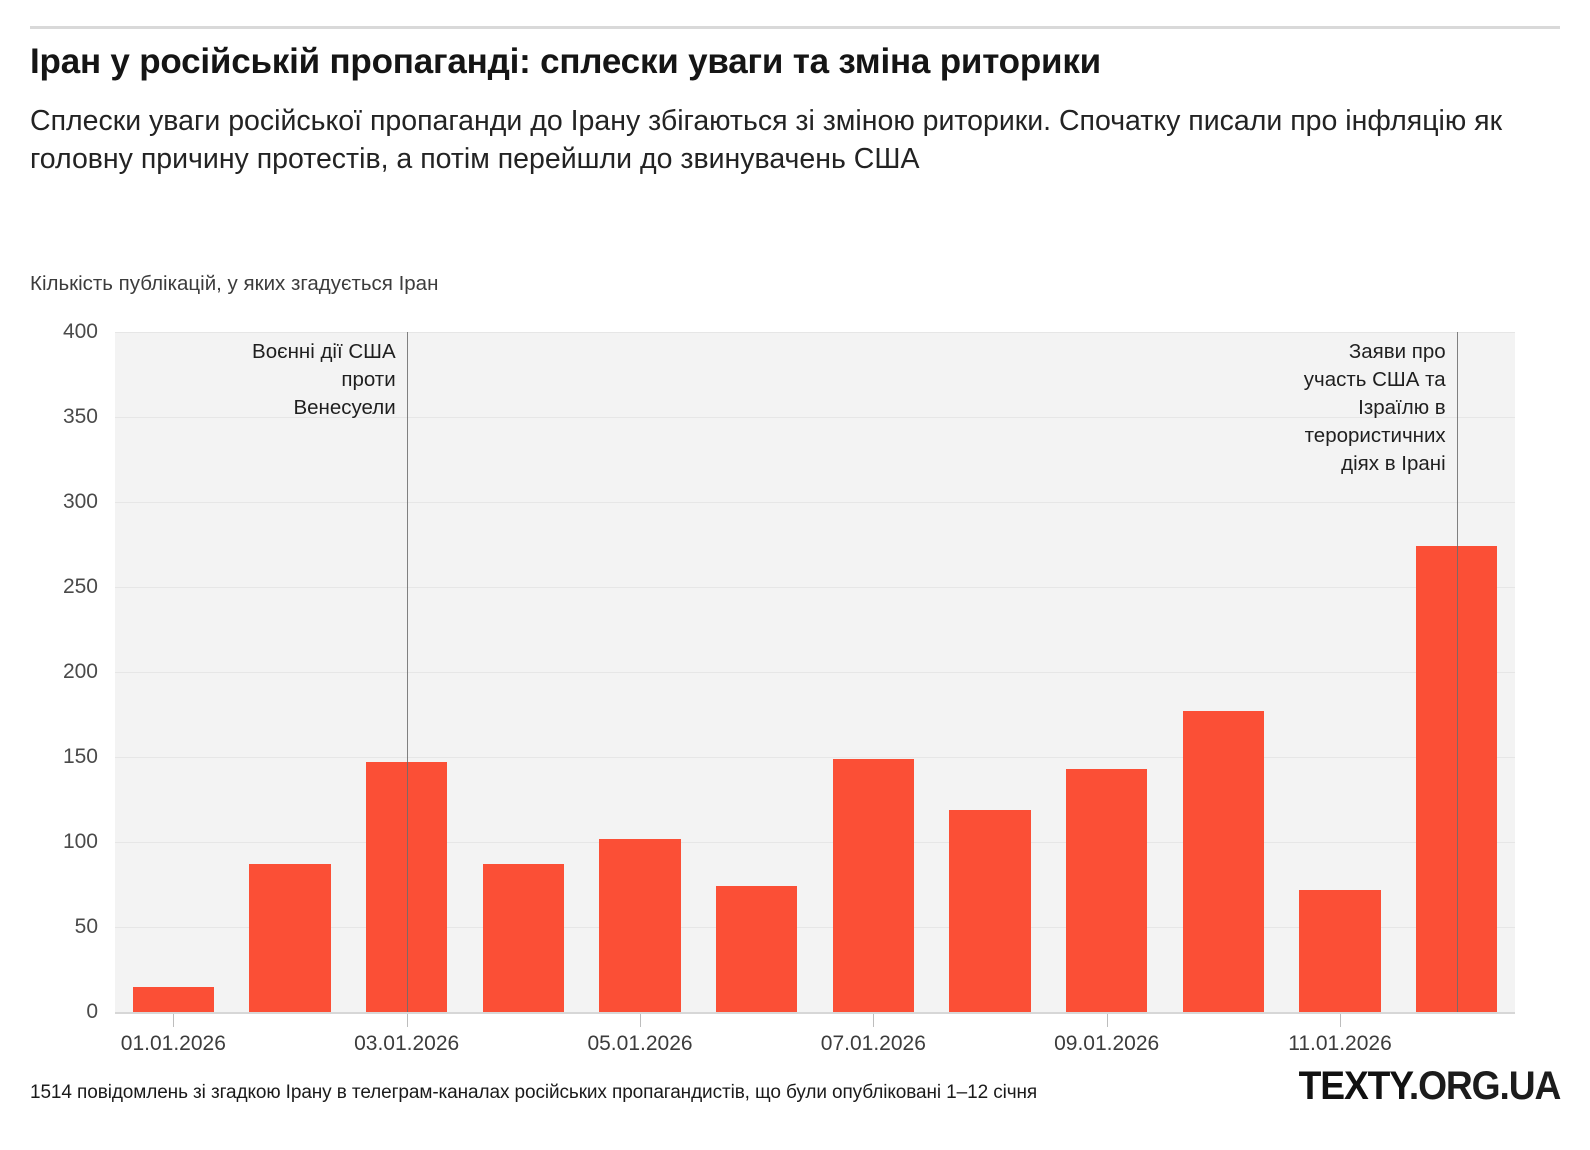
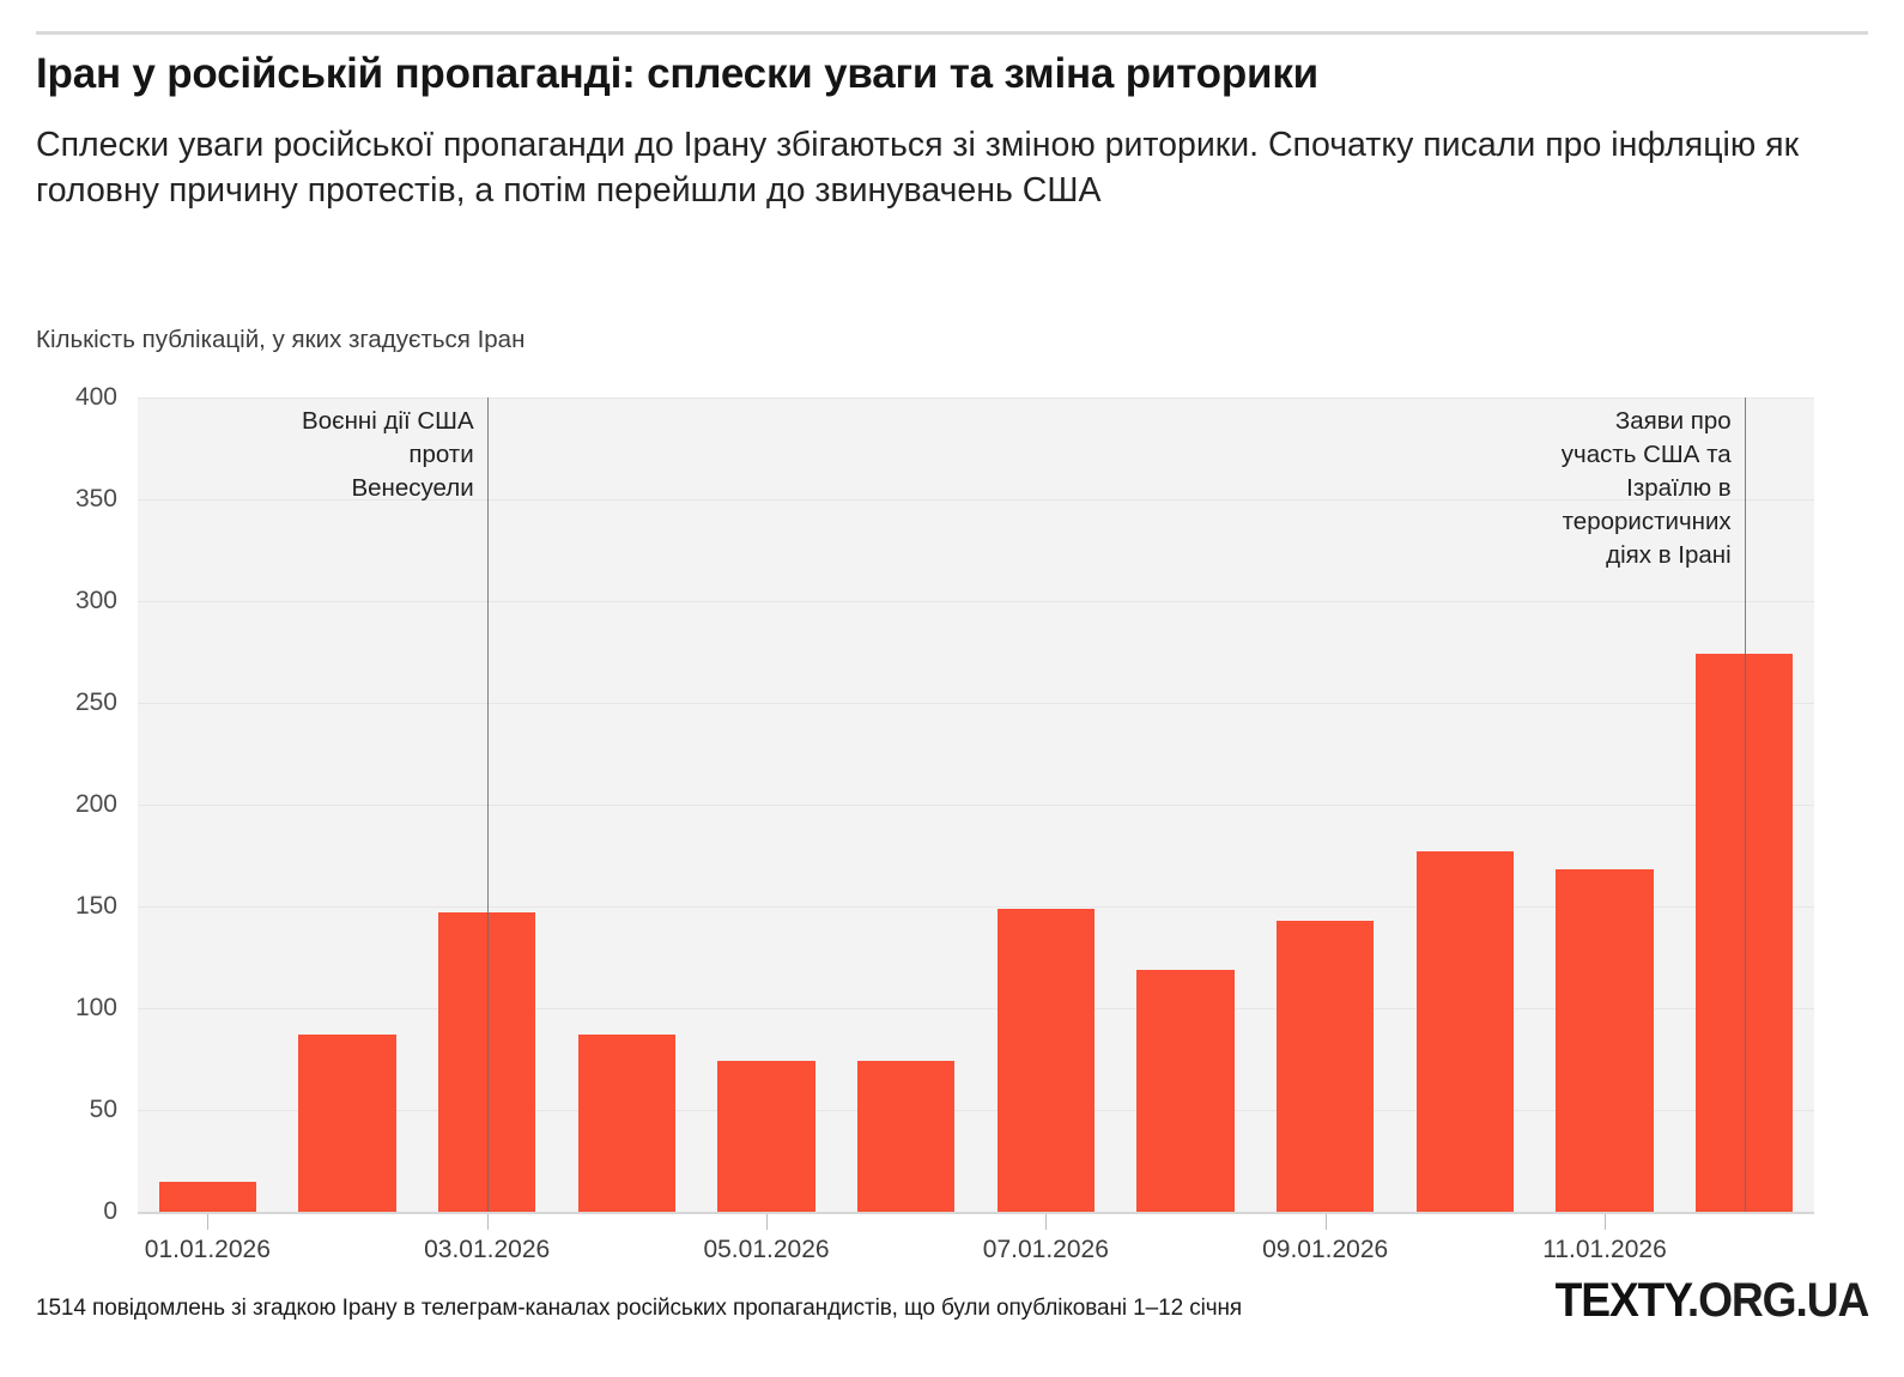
05.01.2026: 102 -> 74
11.01.2026: 72 -> 168
